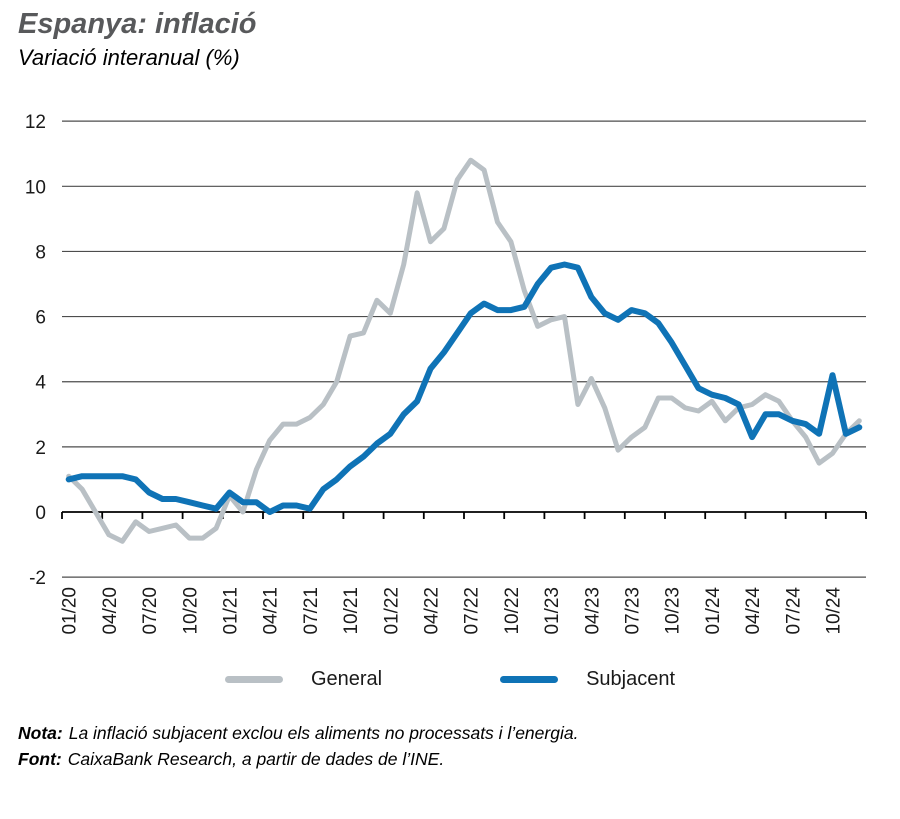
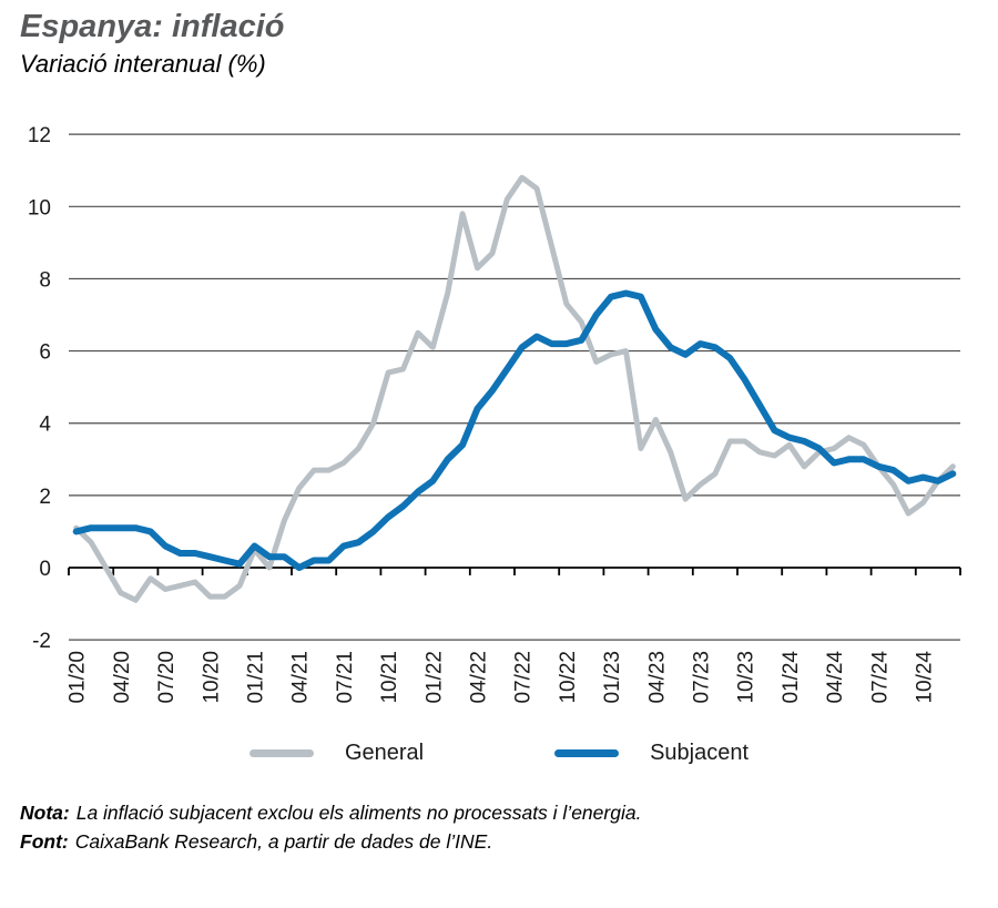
Subjacent/07/21: 0.1 -> 0.6
General/10/22: 8.3 -> 7.3
Subjacent/04/24: 2.3 -> 2.9
Subjacent/10/24: 4.2 -> 2.5
